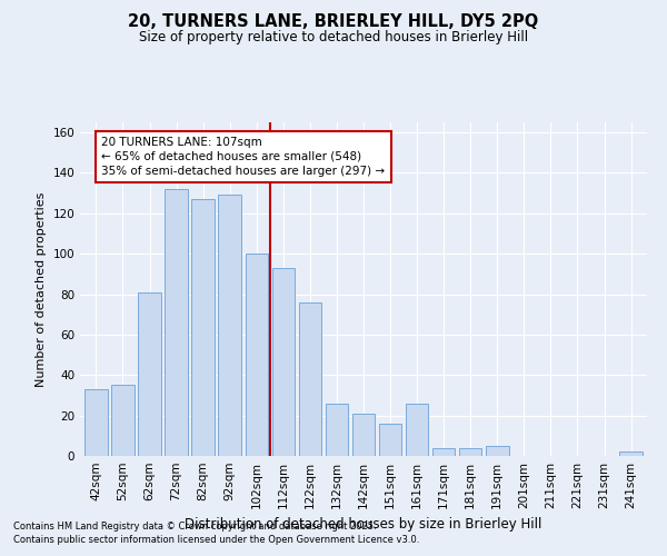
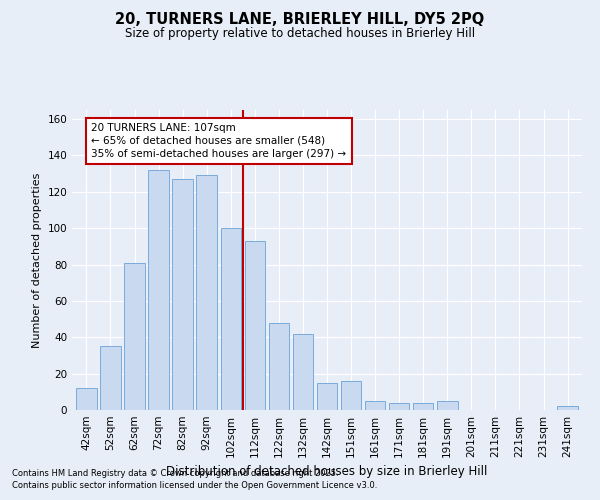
42sqm: 33 -> 12
122sqm: 76 -> 48
132sqm: 26 -> 42
142sqm: 21 -> 15
161sqm: 26 -> 5
